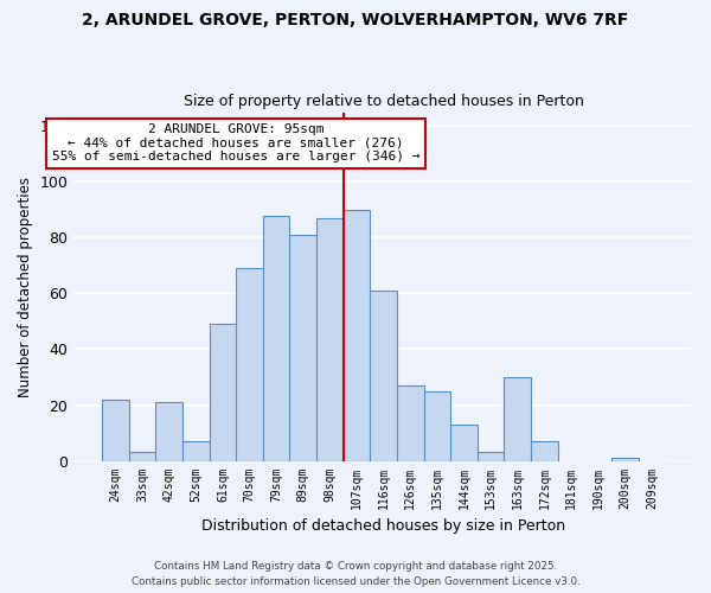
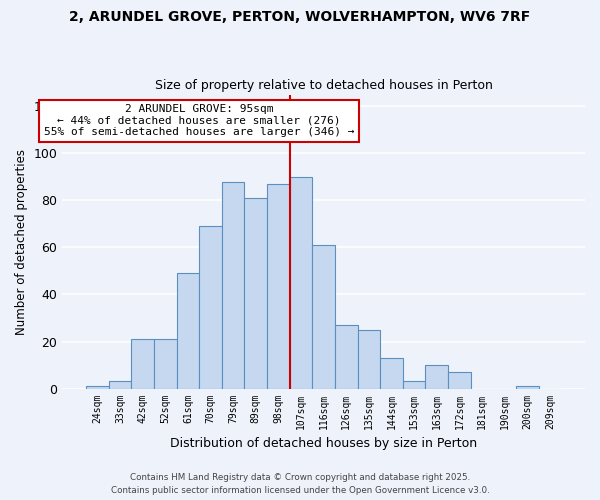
24sqm: 22 -> 1
52sqm: 7 -> 21
163sqm: 30 -> 10
